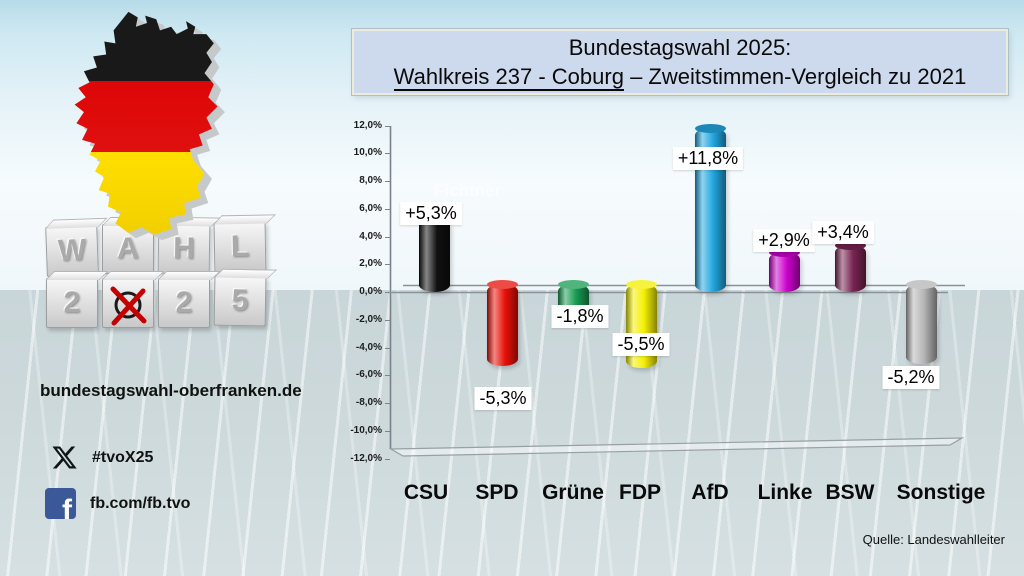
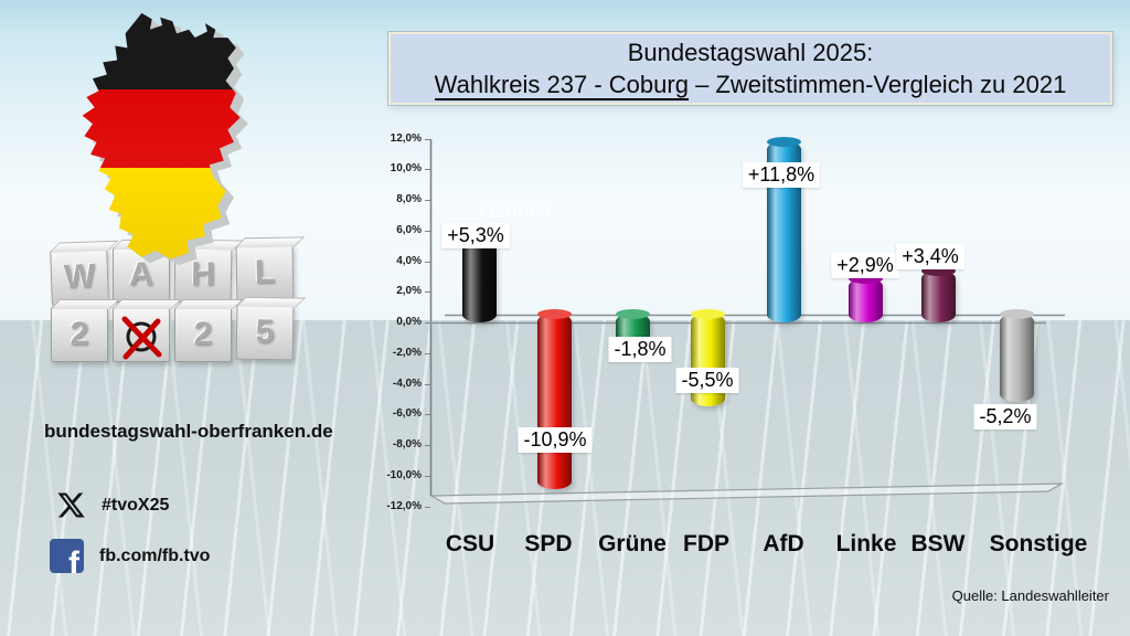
SPD: -5,3% -> -10,9%
